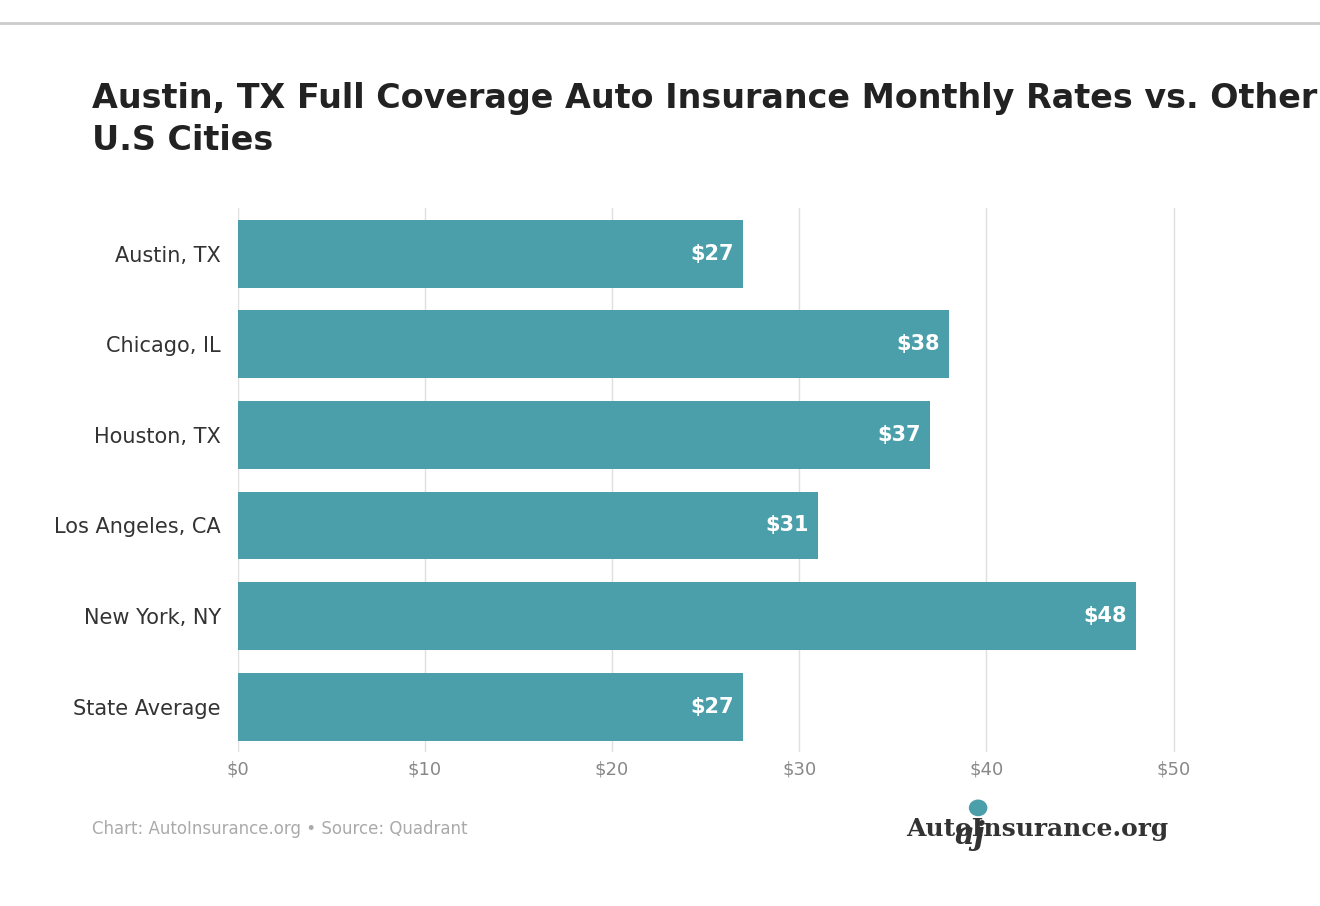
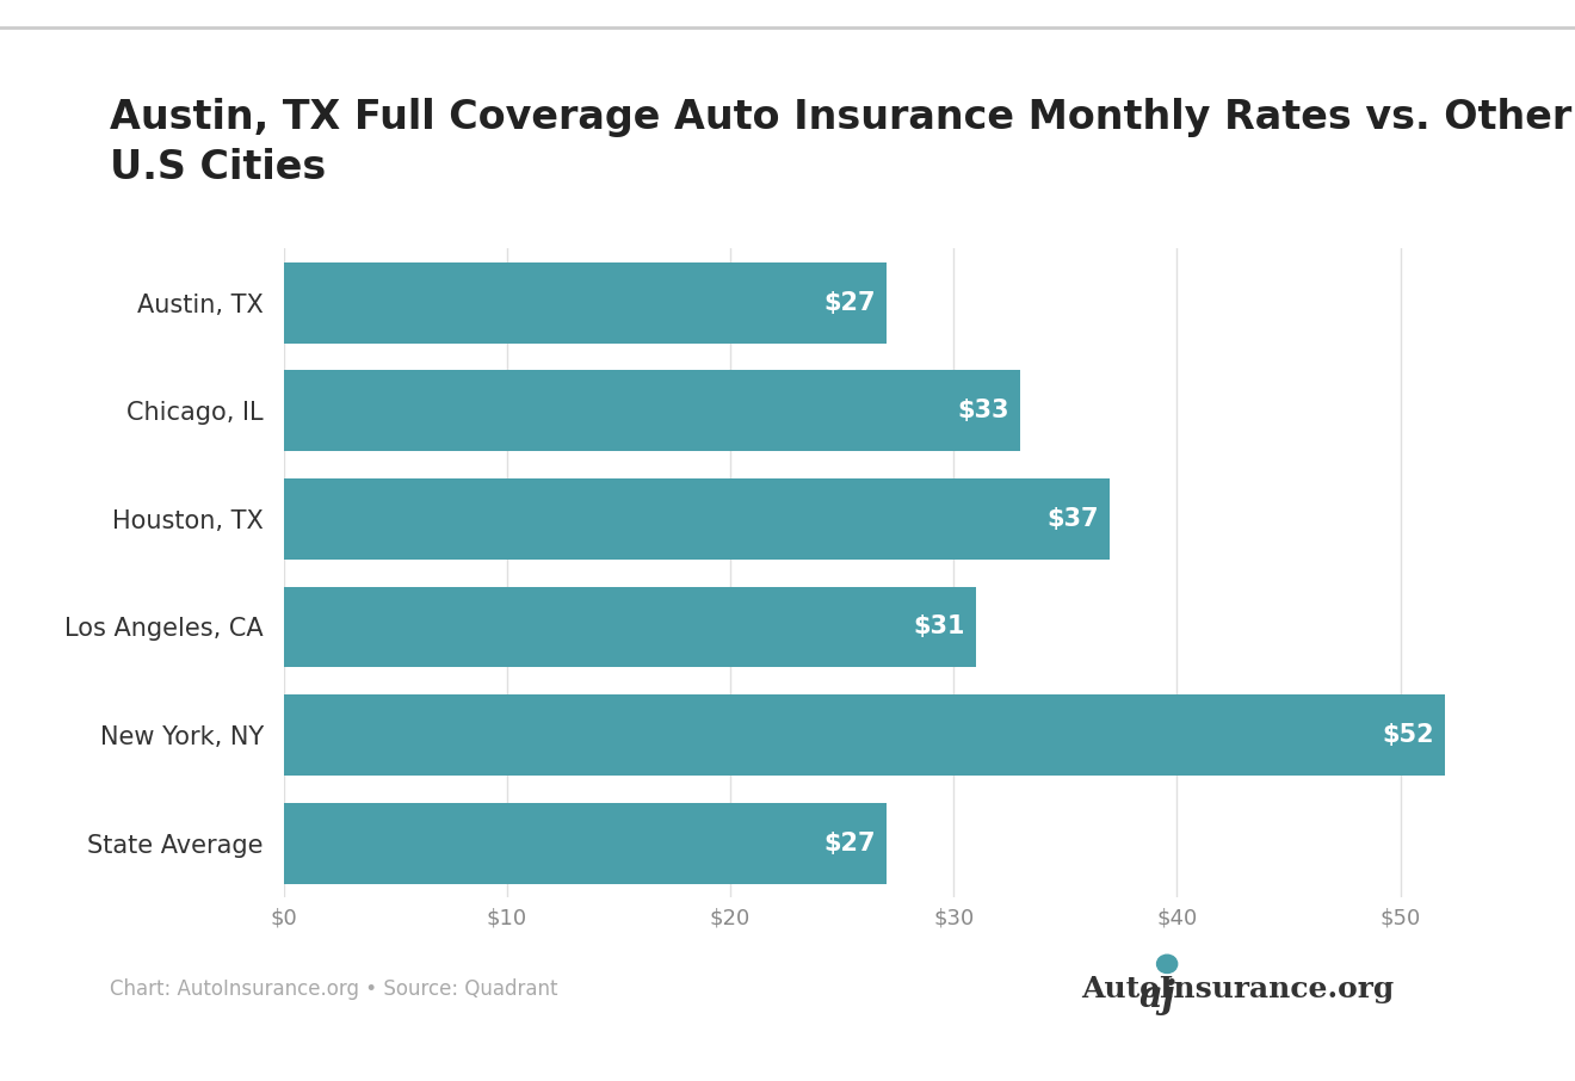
Chicago, IL: $38 -> $33
New York, NY: $48 -> $52
